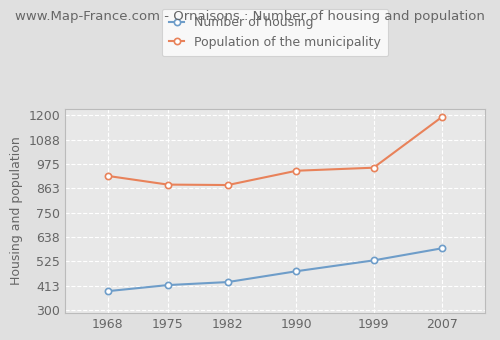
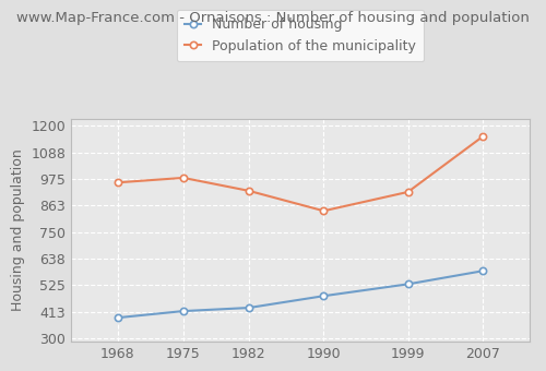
Population of the municipality/1968: 920 -> 960
Population of the municipality/1975: 880 -> 980
Population of the municipality/1982: 878 -> 925
Population of the municipality/1990: 944 -> 840
Population of the municipality/1999: 958 -> 920
Population of the municipality/2007: 1193 -> 1155
